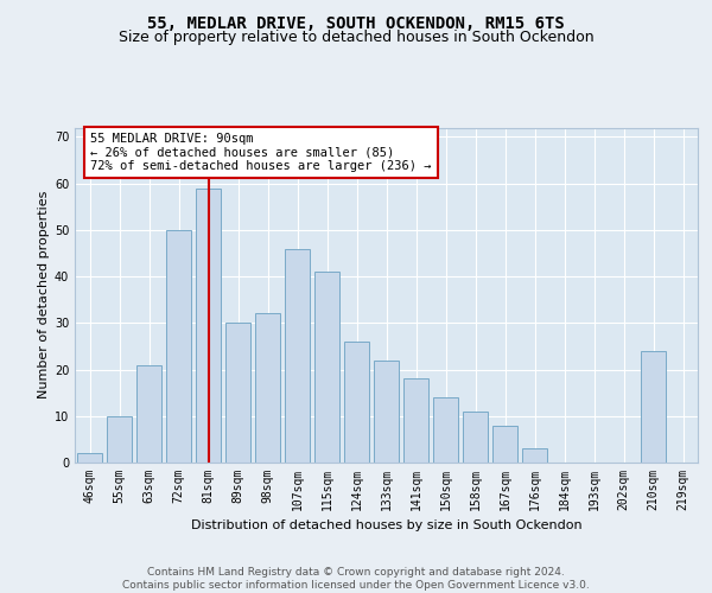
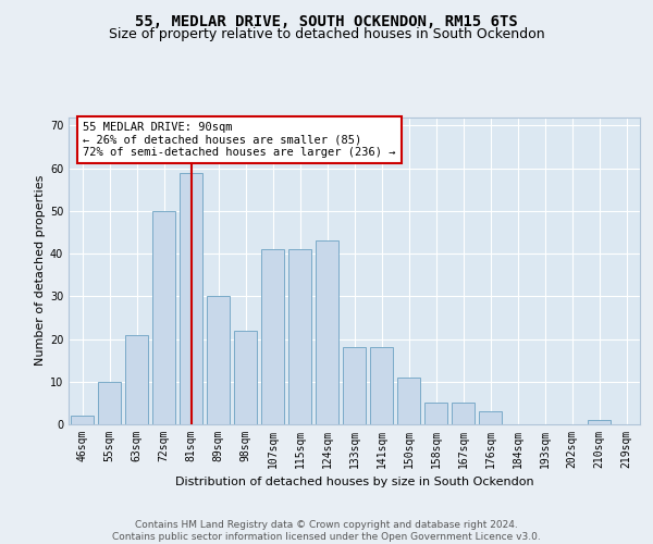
98sqm: 32 -> 22
107sqm: 46 -> 41
124sqm: 26 -> 43
133sqm: 22 -> 18
150sqm: 14 -> 11
158sqm: 11 -> 5
167sqm: 8 -> 5
210sqm: 24 -> 1
